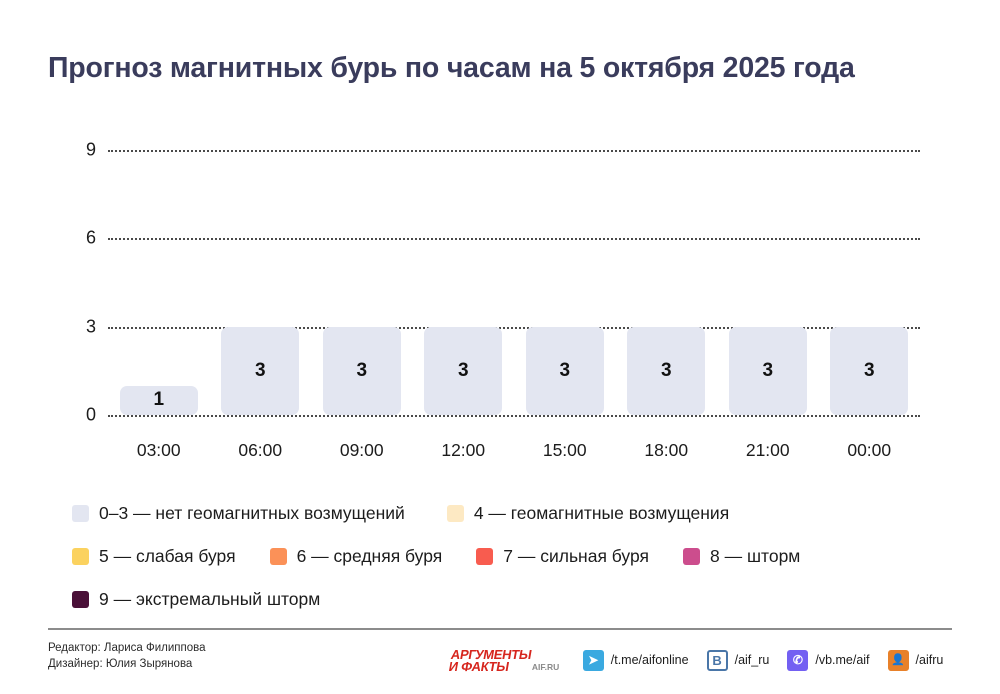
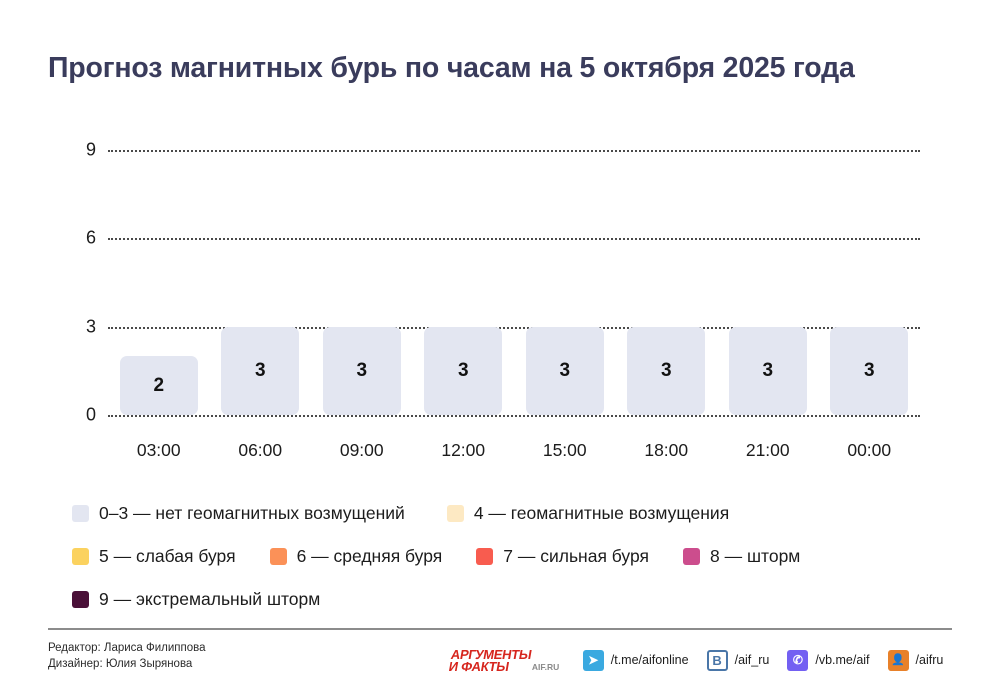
03:00: 1 -> 2
